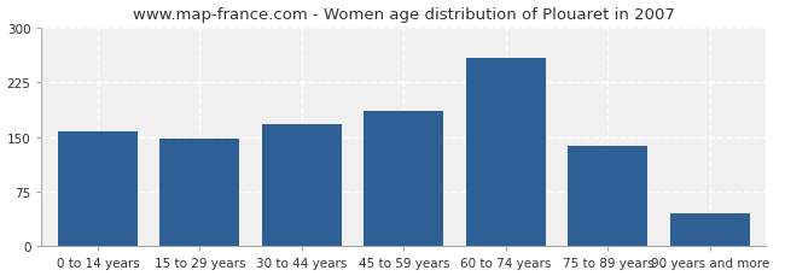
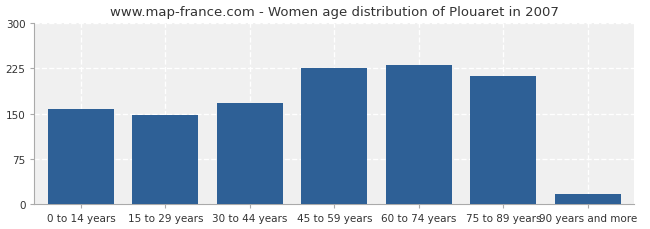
45 to 59 years: 186 -> 226
60 to 74 years: 258 -> 231
75 to 89 years: 138 -> 213
90 years and more: 46 -> 18
